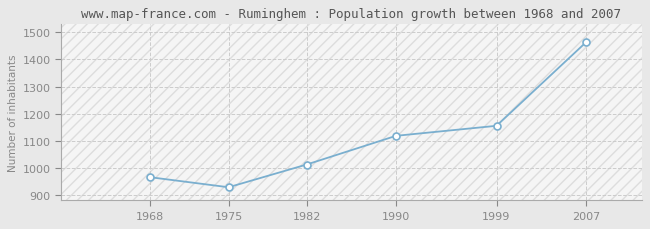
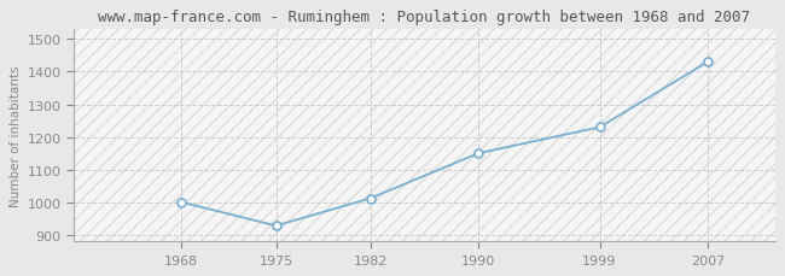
1968: 965 -> 1000
1990: 1118 -> 1150
1999: 1155 -> 1230
2007: 1463 -> 1430
